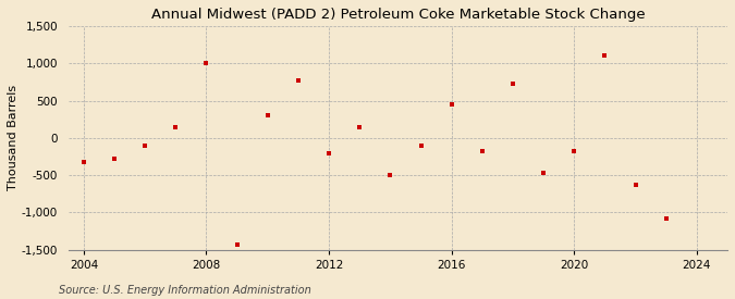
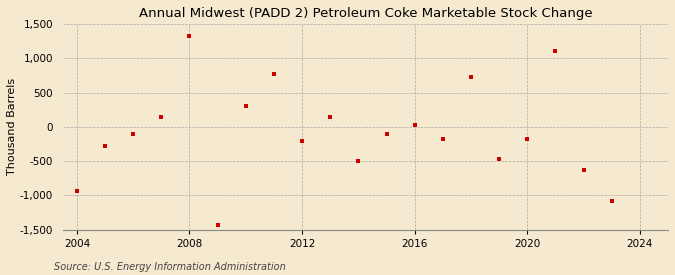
2004: -320 -> -940
2008: 1,000 -> 1,320
2016: 450 -> 20
